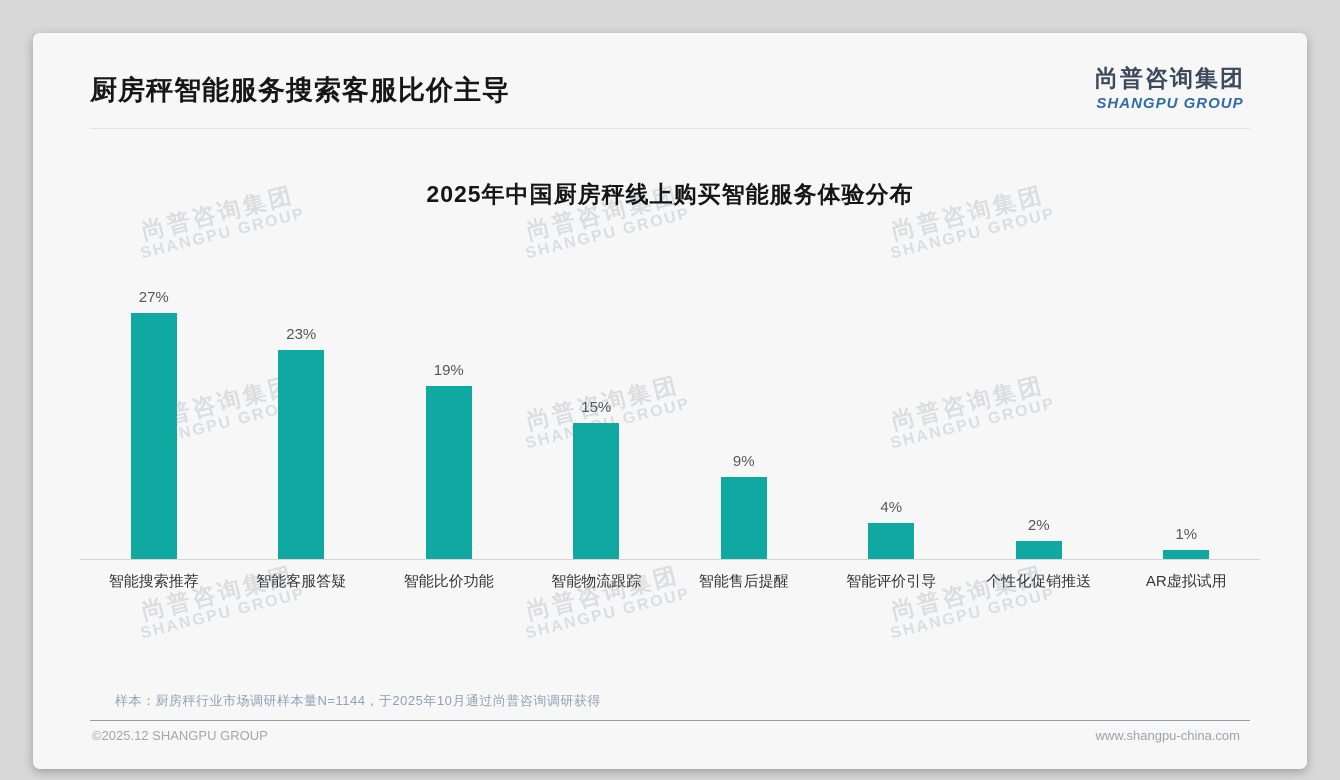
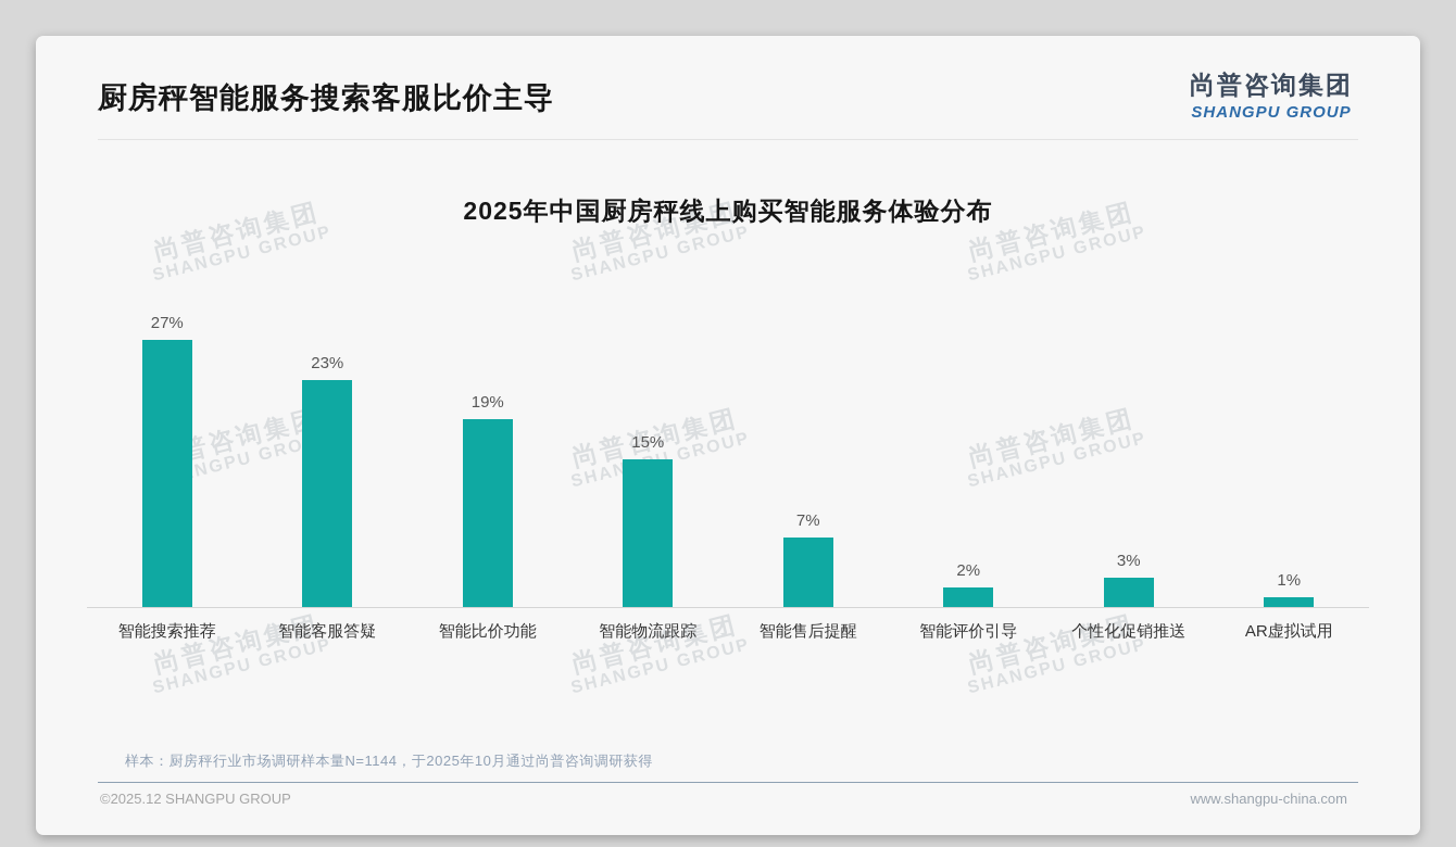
智能售后提醒: 9% -> 7%
智能评价引导: 4% -> 2%
个性化促销推送: 2% -> 3%
